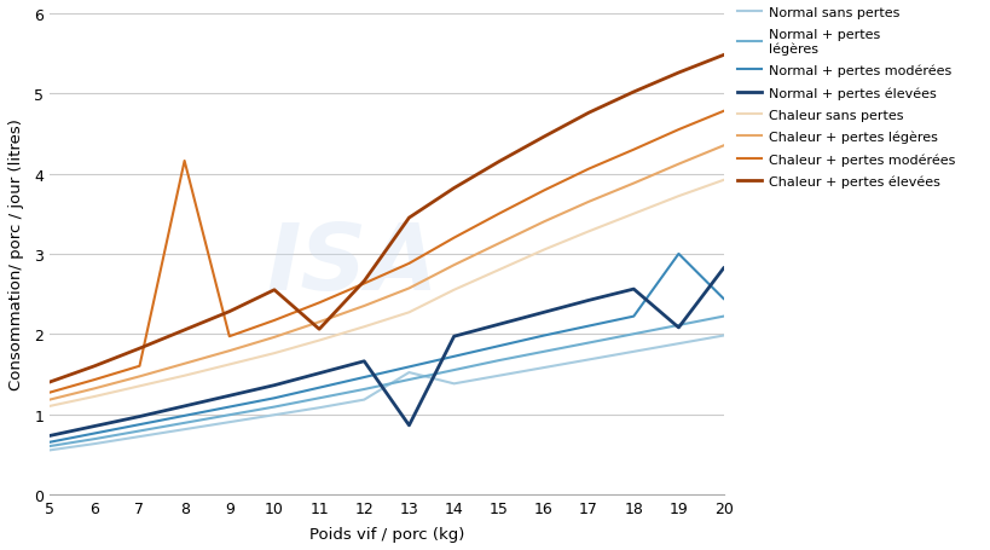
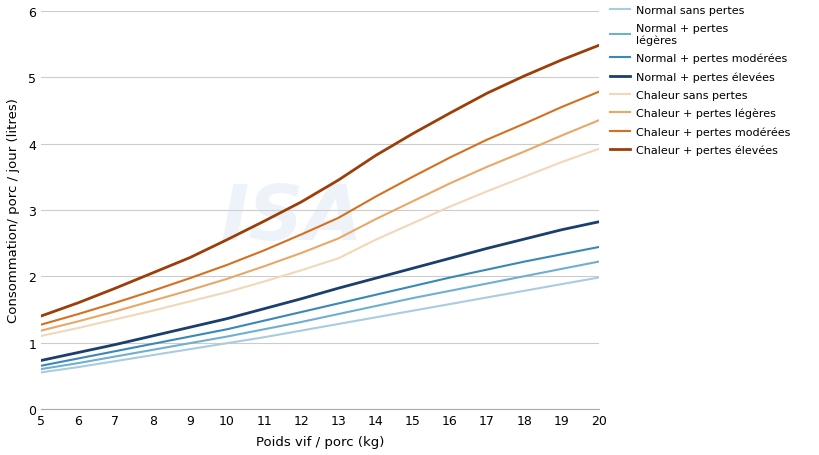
Chaleur + pertes modérées/8: 4.16 -> 1.78
Chaleur + pertes élevées/11: 2.06 -> 2.83
Chaleur + pertes élevées/12: 2.66 -> 3.12
Normal sans pertes/13: 1.52 -> 1.28
Normal + pertes élevées/13: 0.86 -> 1.82
Normal + pertes modérées/19: 3.00 -> 2.33
Normal + pertes élevées/19: 2.08 -> 2.70
